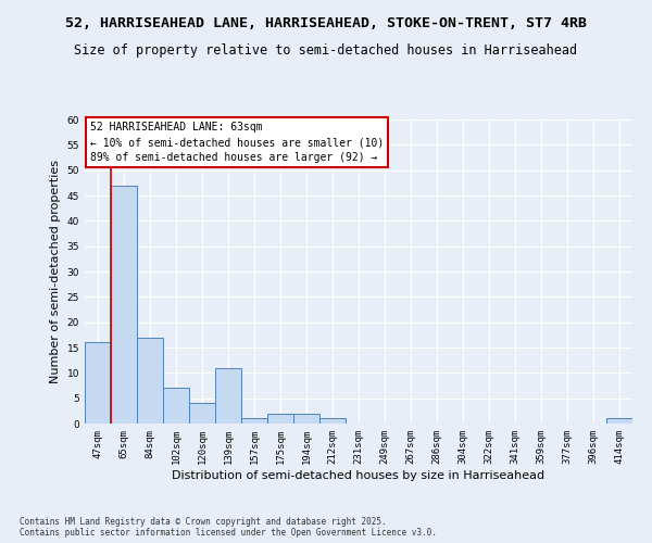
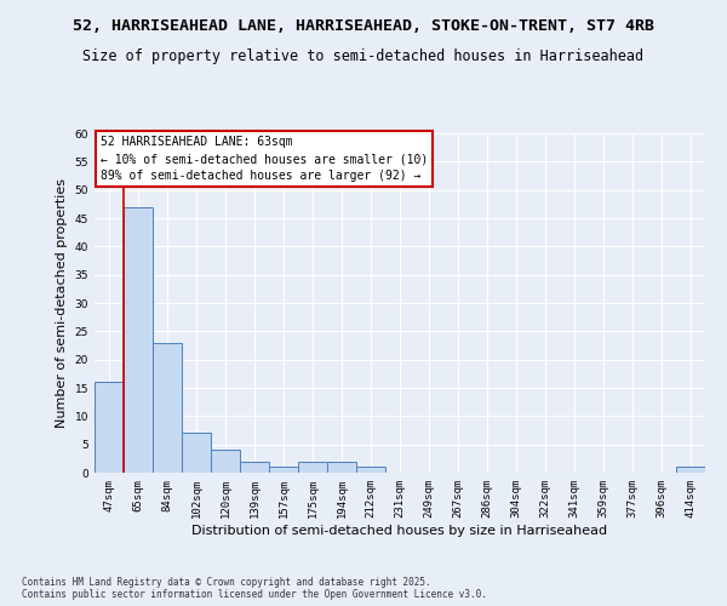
84sqm: 17 -> 23
139sqm: 11 -> 2
